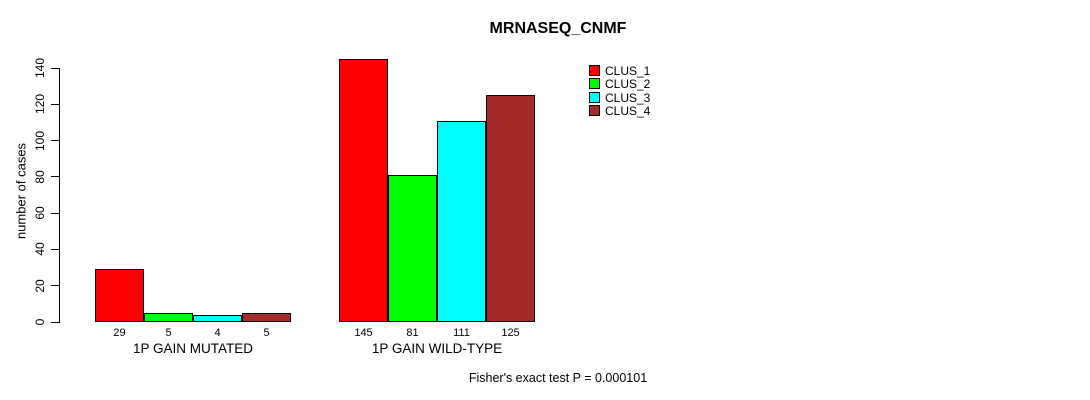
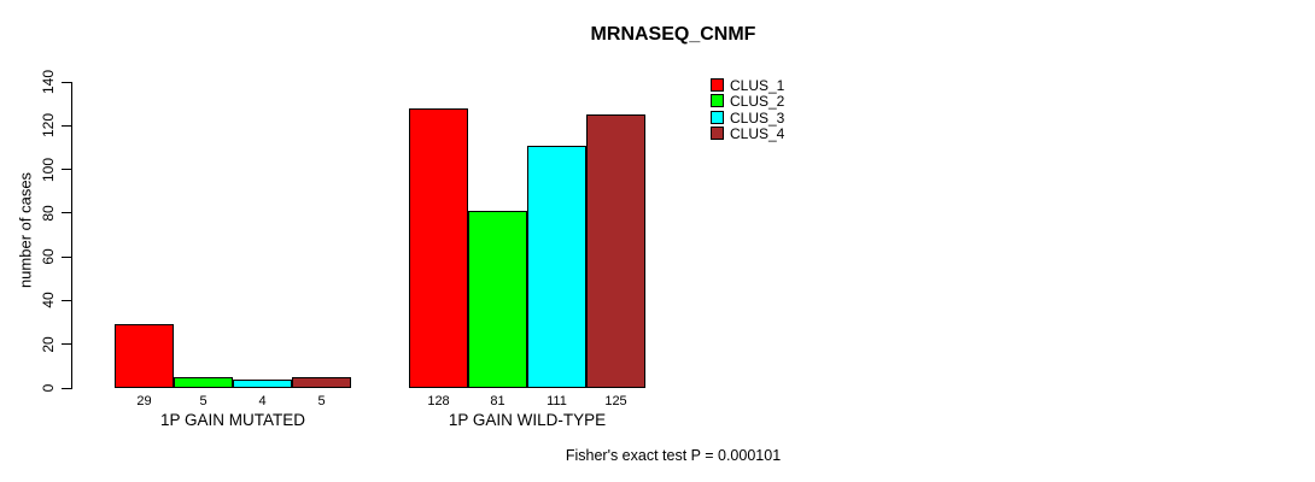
CLUS_1/1P GAIN WILD-TYPE: 145 -> 128
